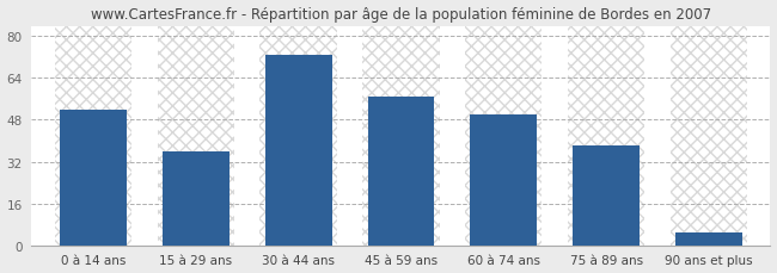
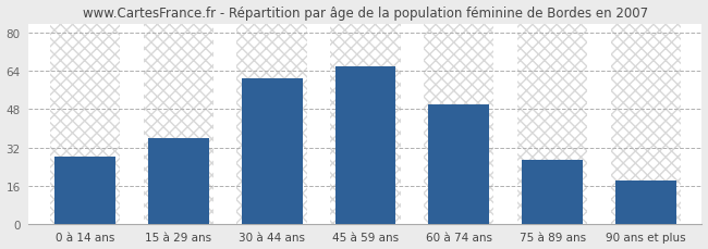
0 à 14 ans: 52 -> 28
30 à 44 ans: 73 -> 61
45 à 59 ans: 57 -> 66
75 à 89 ans: 38 -> 27
90 ans et plus: 5 -> 18
